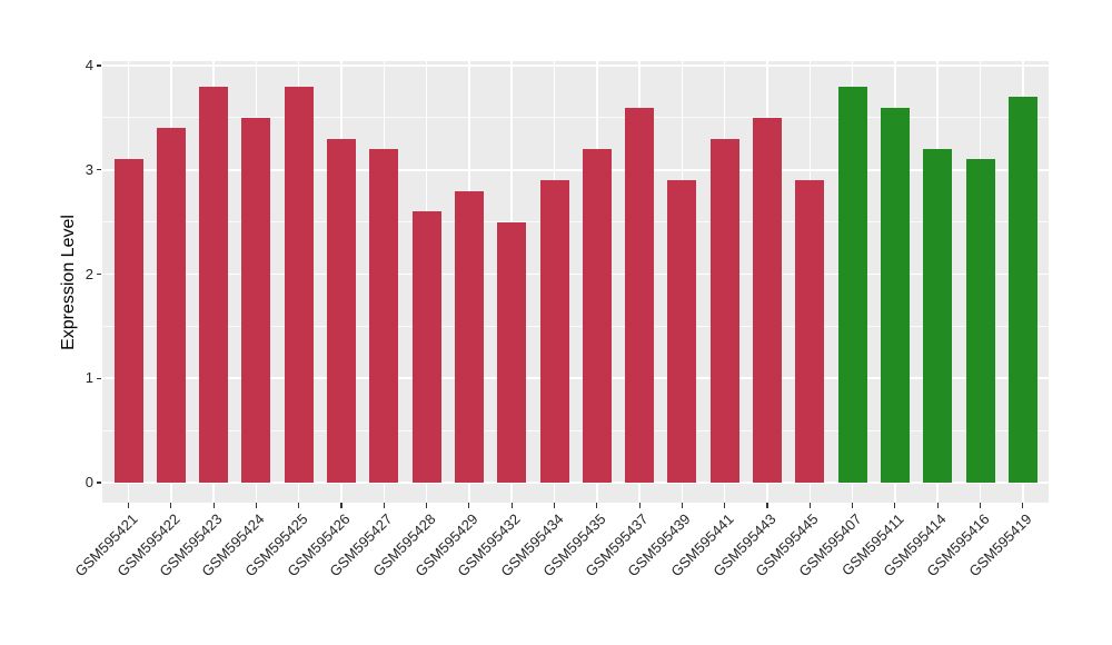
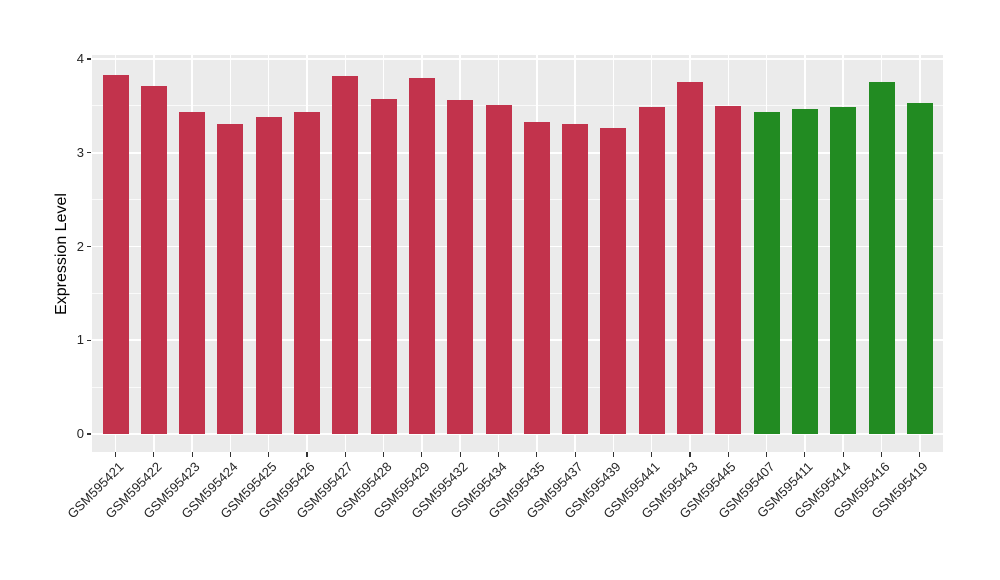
GSM595421: 3.1 -> 3.8
GSM595422: 3.4 -> 3.7
GSM595423: 3.8 -> 3.4
GSM595424: 3.5 -> 3.3
GSM595425: 3.8 -> 3.4
GSM595426: 3.3 -> 3.4
GSM595427: 3.2 -> 3.8
GSM595428: 2.6 -> 3.6
GSM595429: 2.8 -> 3.8
GSM595432: 2.5 -> 3.6
GSM595434: 2.9 -> 3.5
GSM595435: 3.2 -> 3.3
GSM595437: 3.6 -> 3.3
GSM595439: 2.9 -> 3.3
GSM595441: 3.3 -> 3.5
GSM595443: 3.5 -> 3.8
GSM595445: 2.9 -> 3.5
GSM595407: 3.8 -> 3.4
GSM595411: 3.6 -> 3.5
GSM595414: 3.2 -> 3.5
GSM595416: 3.1 -> 3.8
GSM595419: 3.7 -> 3.5
